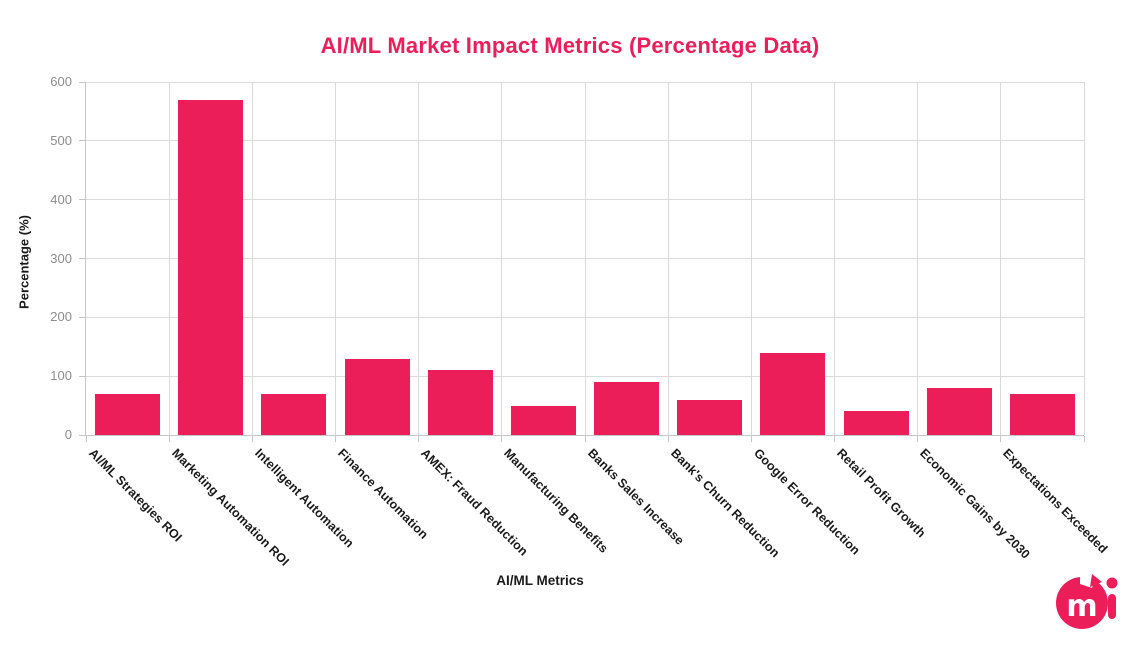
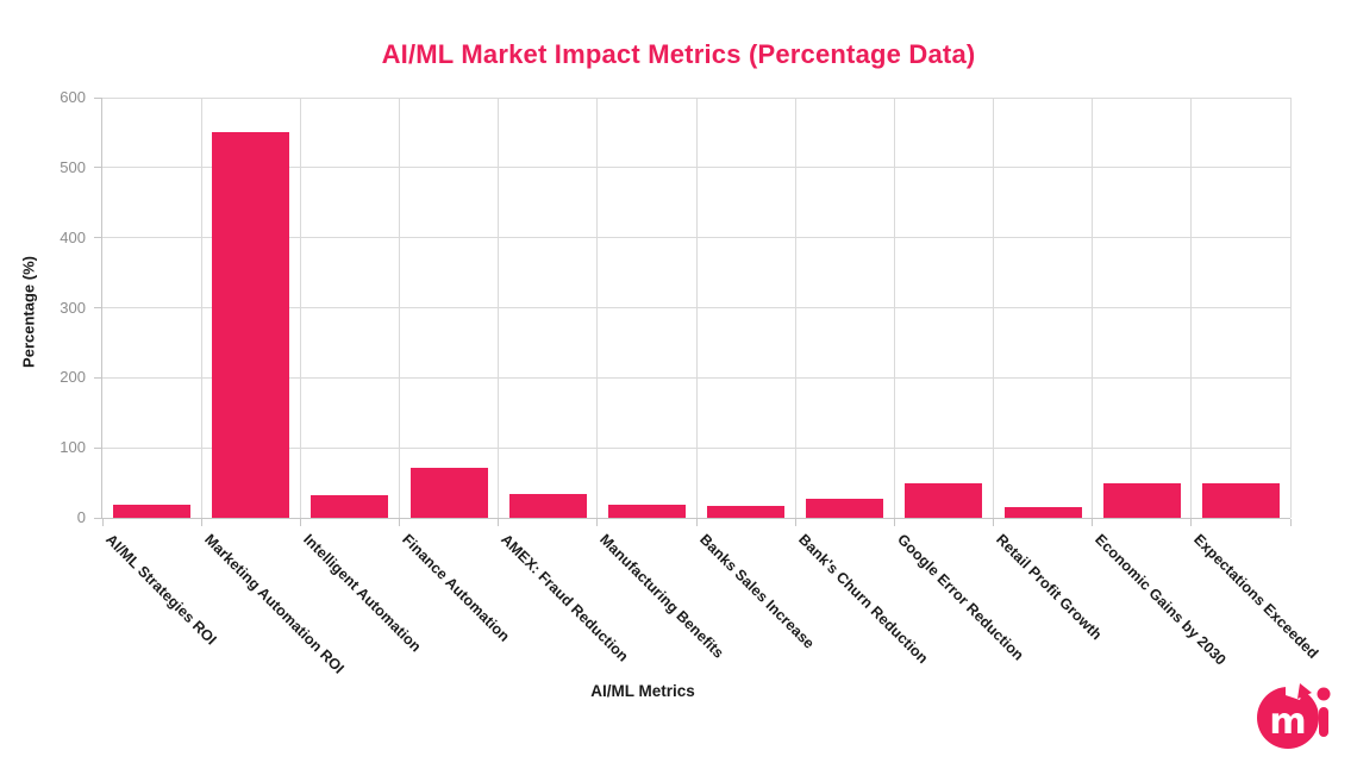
AI/ML Strategies ROI: 70 -> 20
Marketing Automation ROI: 570 -> 550
Intelligent Automation: 70 -> 30
Finance Automation: 130 -> 70
AMEX: Fraud Reduction: 110 -> 30
Manufacturing Benefits: 50 -> 20
Banks Sales Increase: 90 -> 20
Bank's Churn Reduction: 60 -> 30
Google Error Reduction: 140 -> 50
Retail Profit Growth: 40 -> 20
Economic Gains by 2030: 80 -> 50
Expectations Exceeded: 70 -> 50
